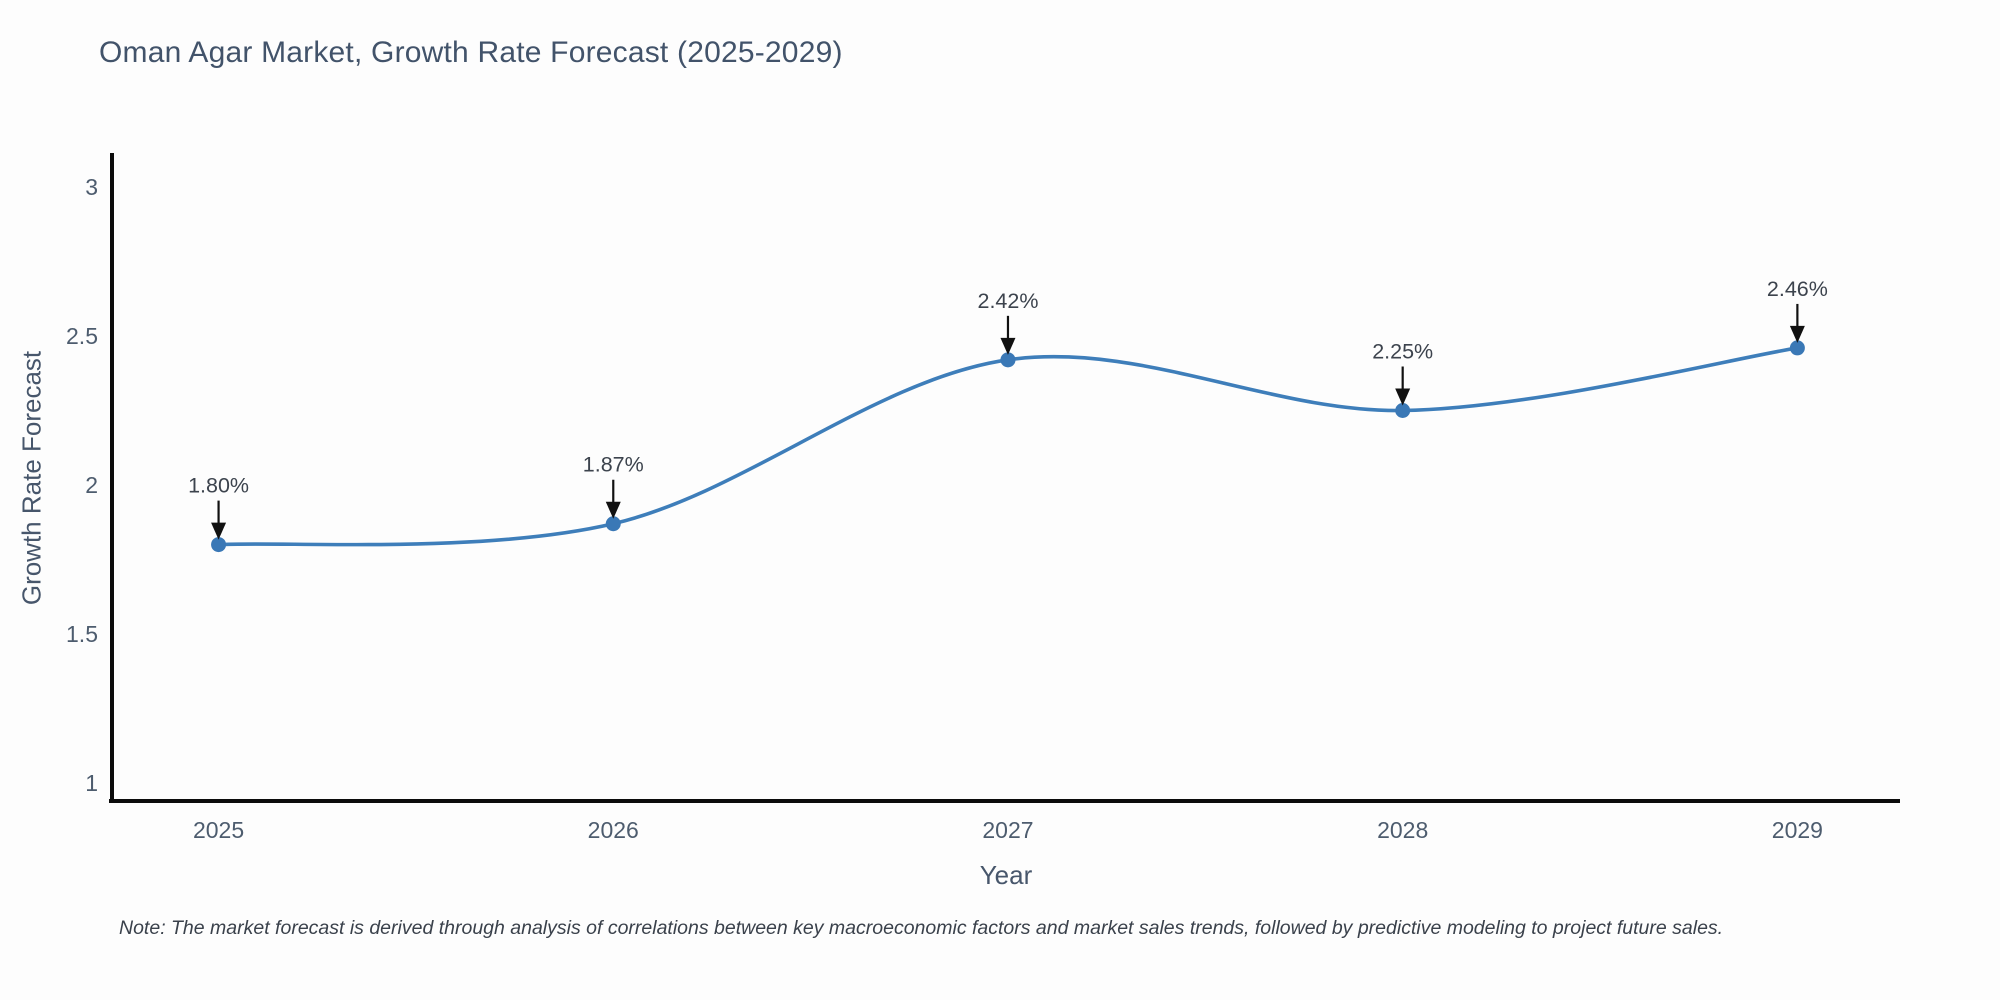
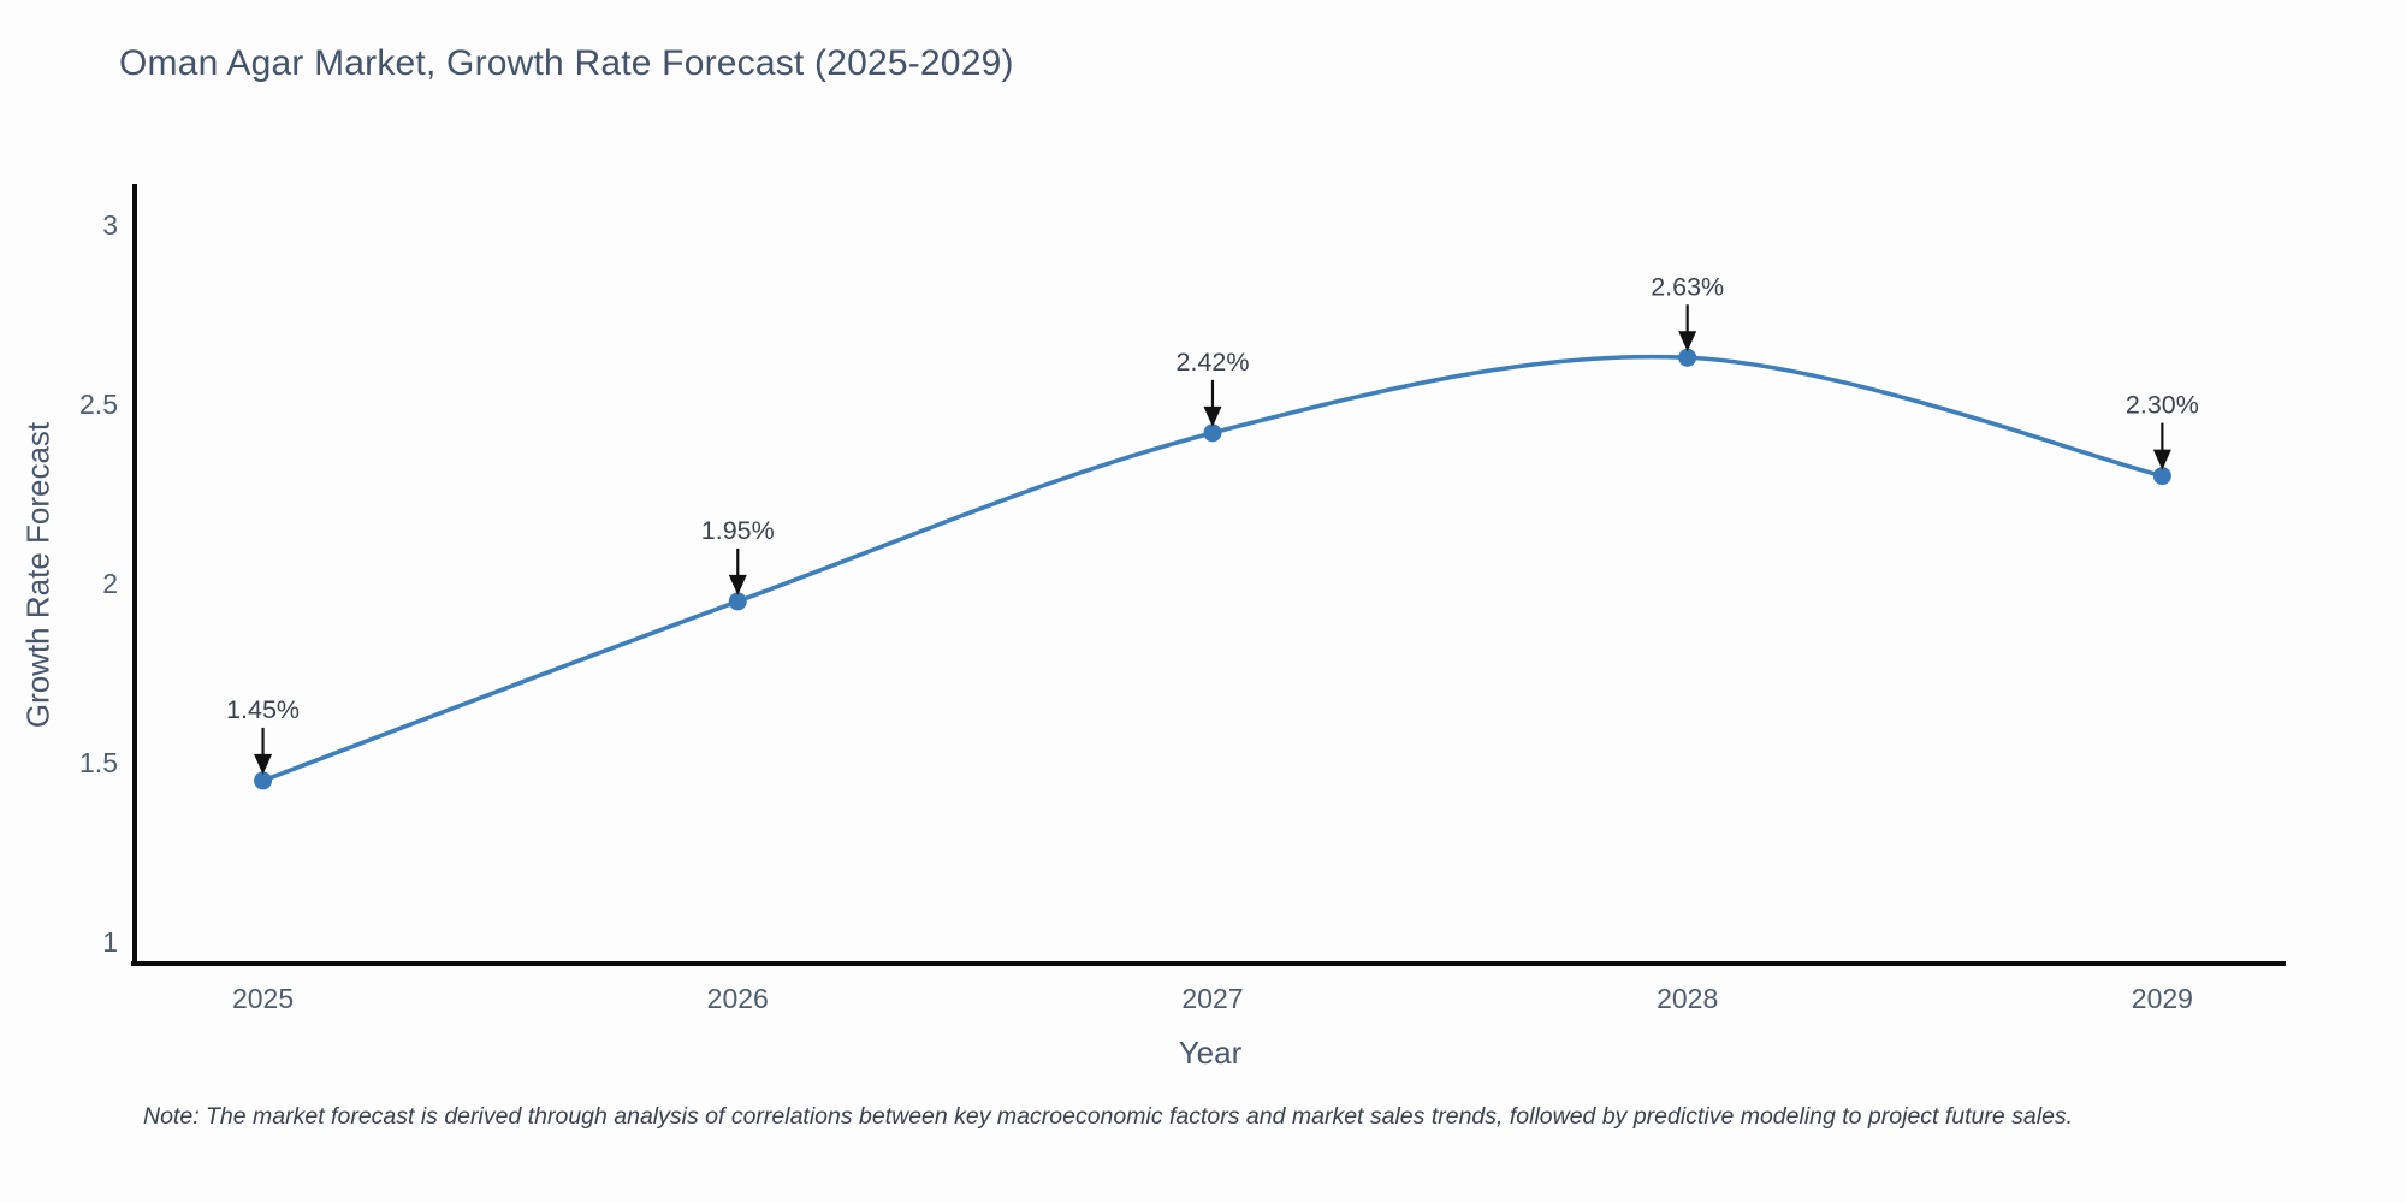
2025: 1.80% -> 1.45%
2026: 1.87% -> 1.95%
2028: 2.25% -> 2.63%
2029: 2.46% -> 2.30%
